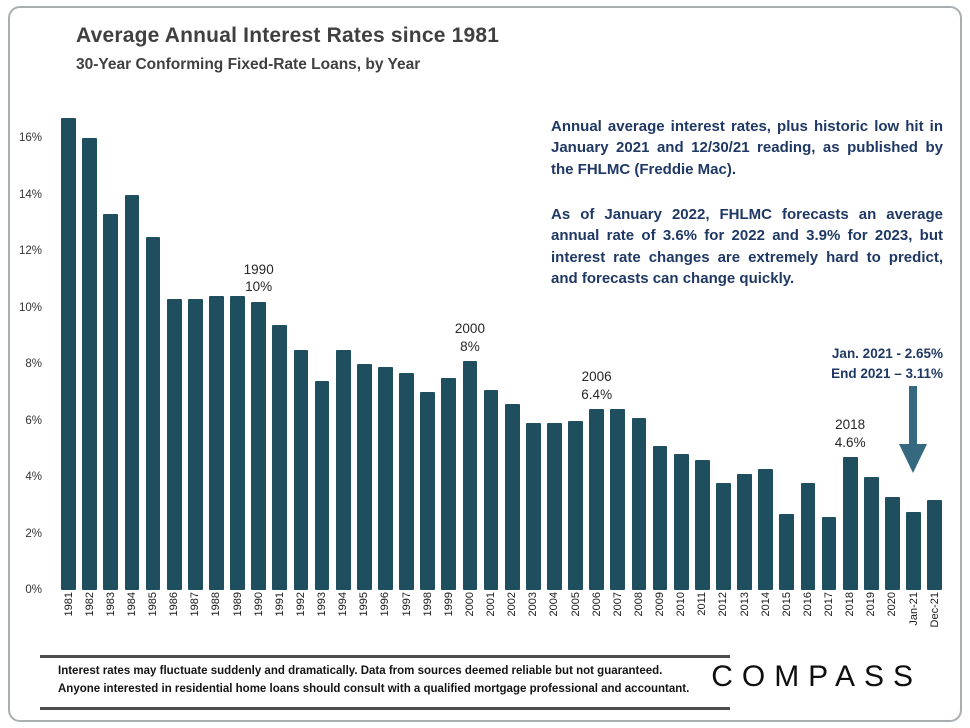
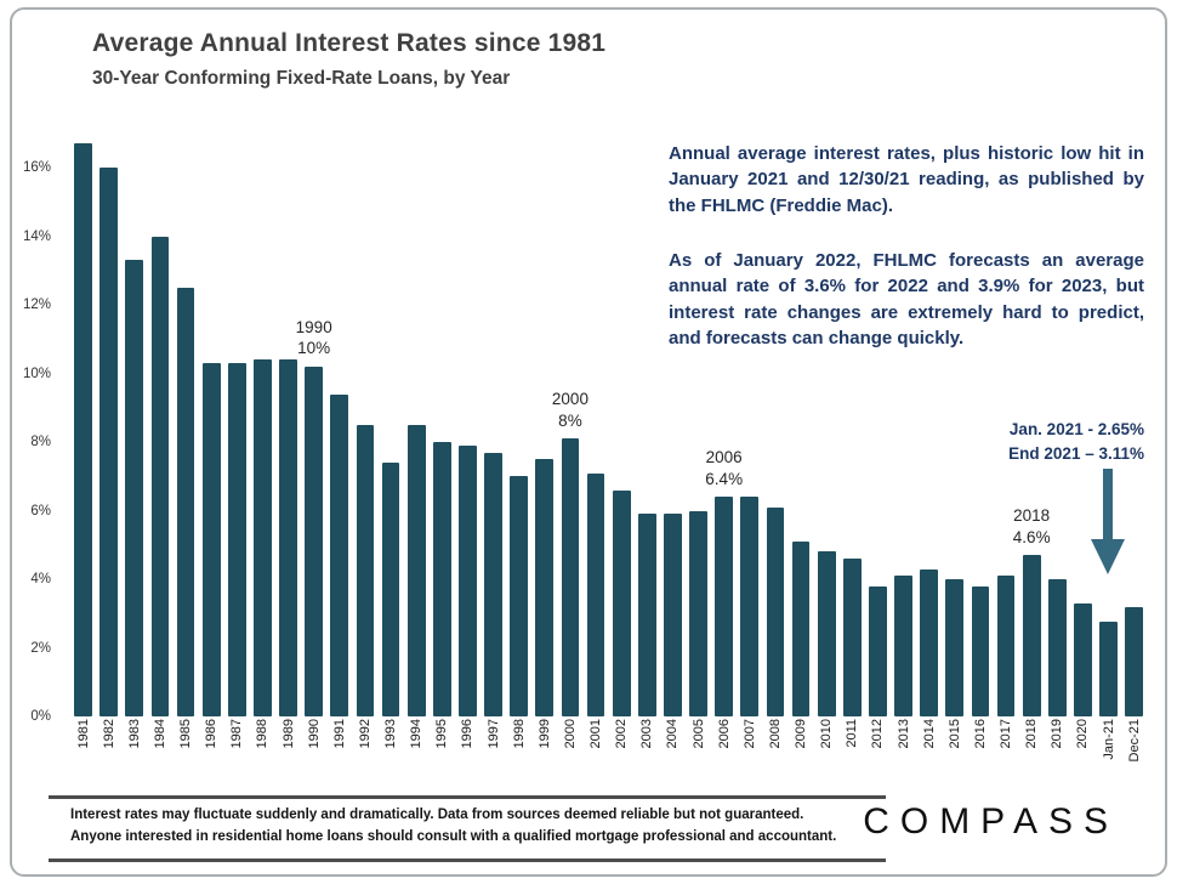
2015: 2.7% -> 4.0%
2017: 2.6% -> 4.1%
